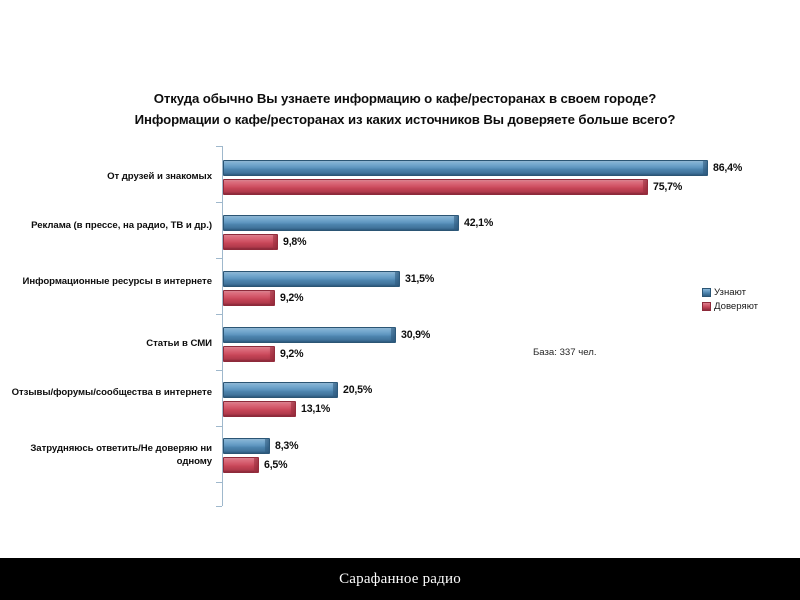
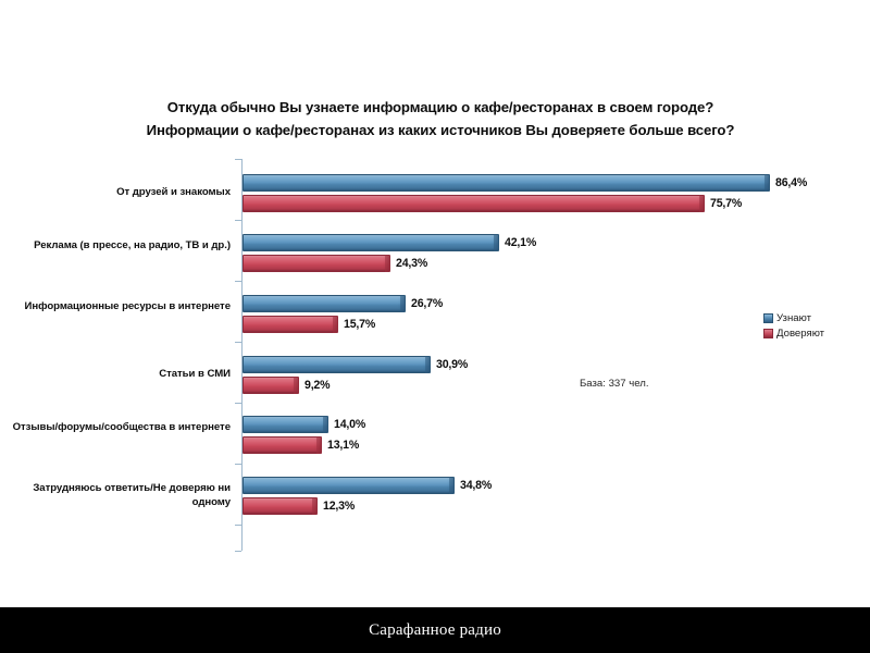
Доверяют/Реклама (в прессе, на радио, ТВ и др.): 9,8% -> 24,3%
Узнают/Информационные ресурсы в интернете: 31,5% -> 26,7%
Доверяют/Информационные ресурсы в интернете: 9,2% -> 15,7%
Узнают/Отзывы/форумы/сообщества в интернете: 20,5% -> 14,0%
Узнают/Затрудняюсь ответить/Не доверяю ни одному: 8,3% -> 34,8%
Доверяют/Затрудняюсь ответить/Не доверяю ни одному: 6,5% -> 12,3%
